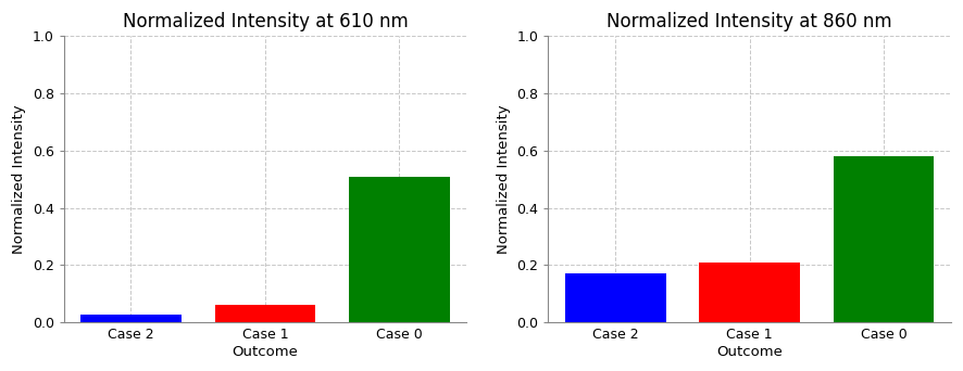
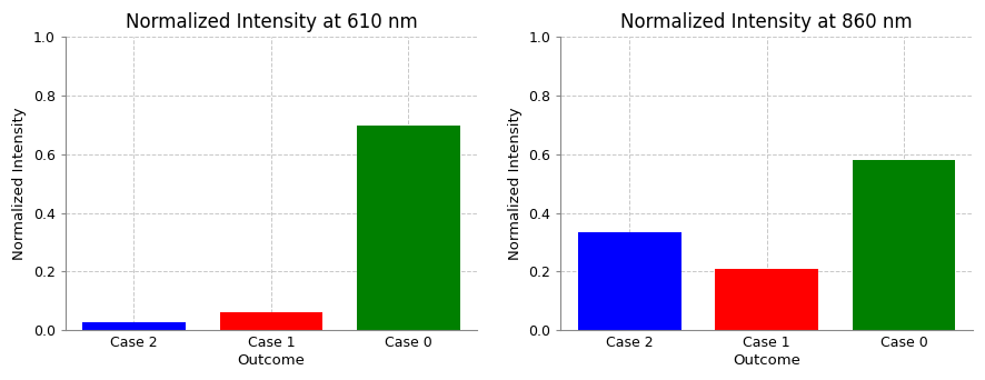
Normalized Intensity at 610 nm/Case 0: 0.510 -> 0.700
Normalized Intensity at 860 nm/Case 2: 0.170 -> 0.335
